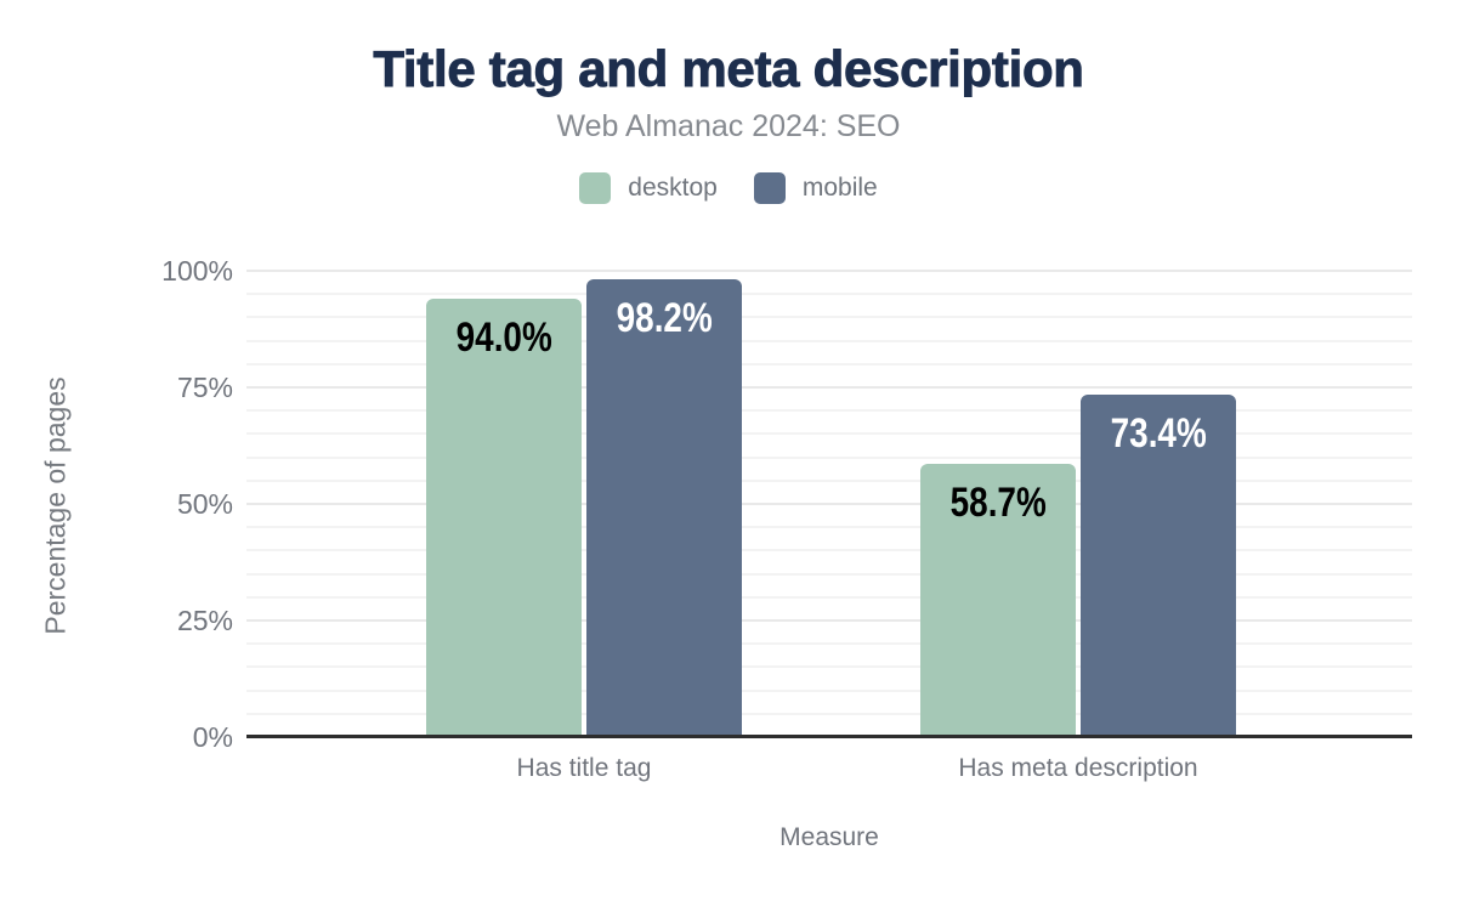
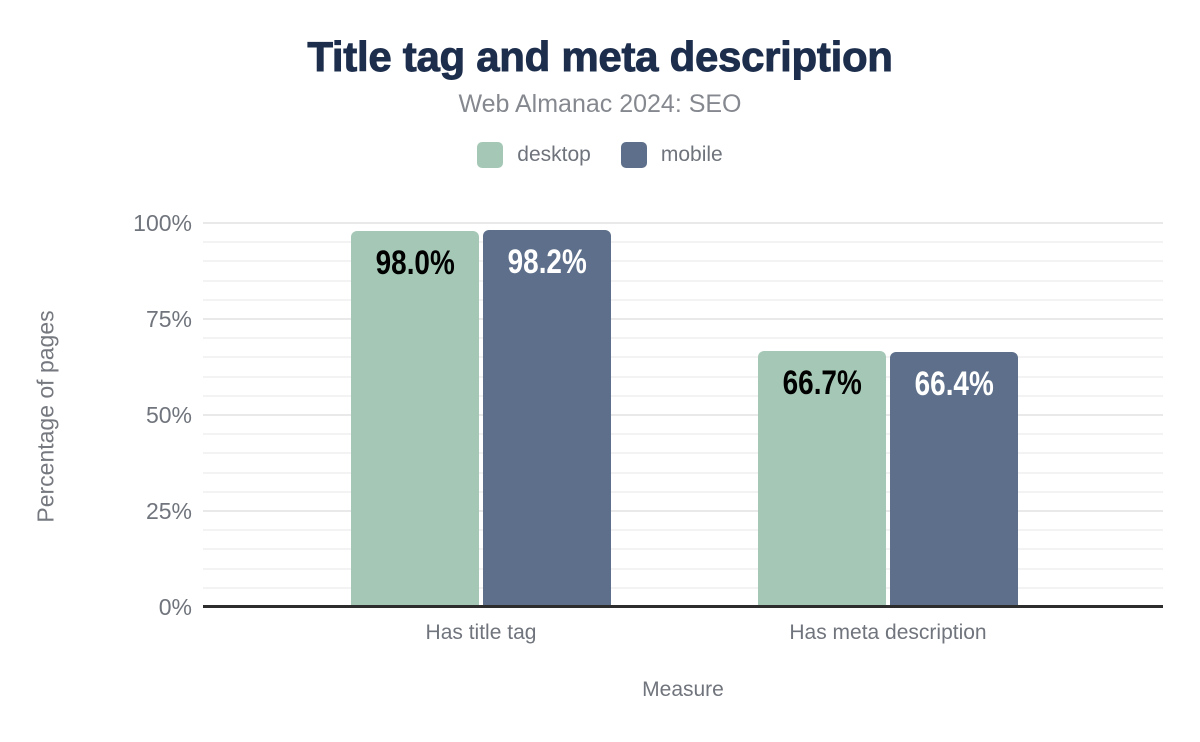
desktop/Has title tag: 94.0% -> 98.0%
desktop/Has meta description: 58.7% -> 66.7%
mobile/Has meta description: 73.4% -> 66.4%
